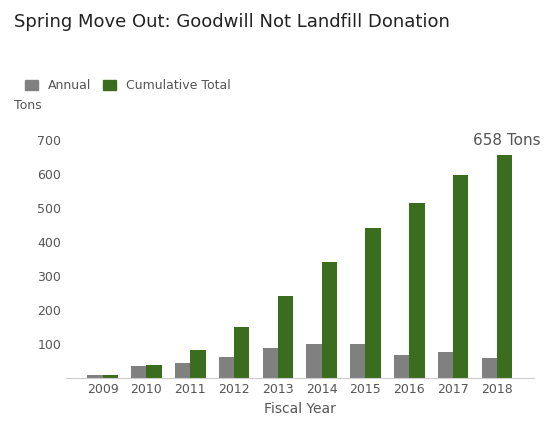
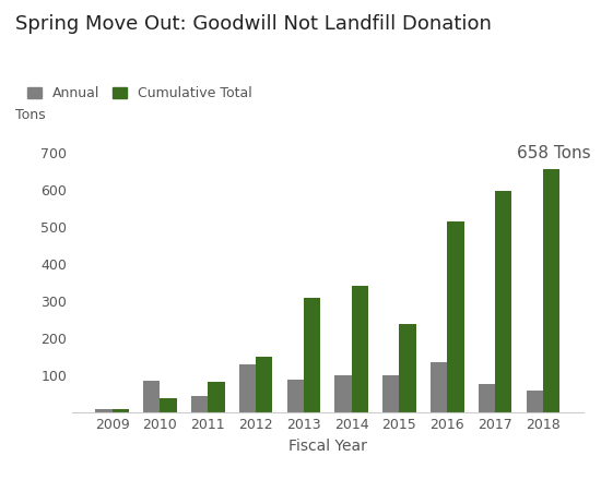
Annual/2010: 35 -> 85
Annual/2012: 62 -> 130
Cumulative Total/2013: 243 -> 310
Cumulative Total/2015: 443 -> 240
Annual/2016: 70 -> 135
